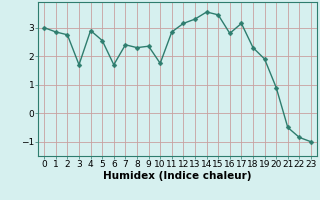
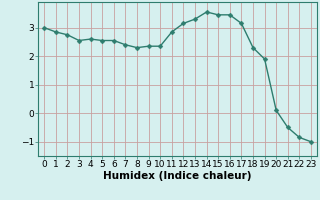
3: 1.70 -> 2.55
4: 2.90 -> 2.60
6: 1.70 -> 2.55
10: 1.75 -> 2.35
16: 2.80 -> 3.45
20: 0.90 -> 0.10
